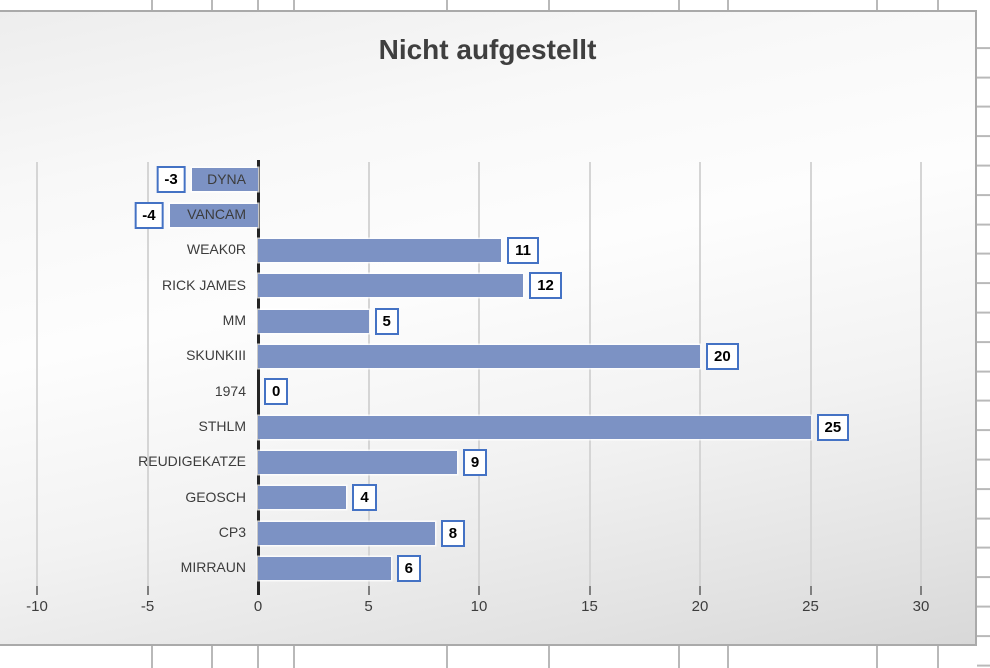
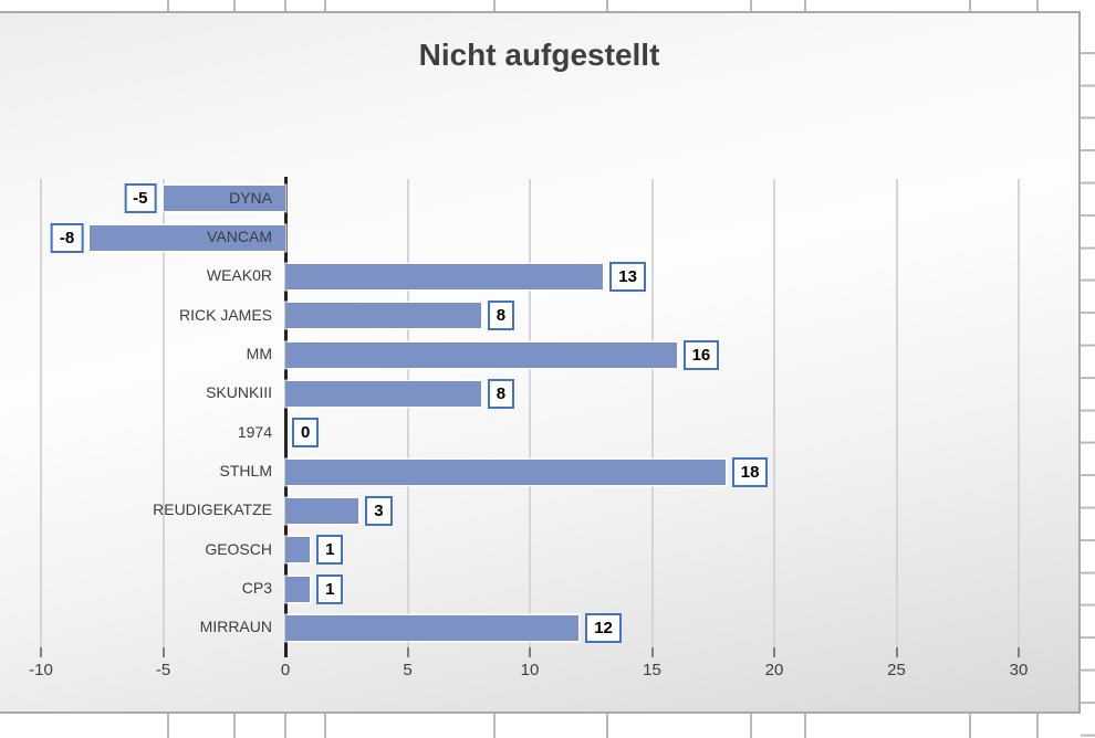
DYNA: -3 -> -5
VANCAM: -4 -> -8
WEAK0R: 11 -> 13
RICK JAMES: 12 -> 8
MM: 5 -> 16
SKUNKIII: 20 -> 8
STHLM: 25 -> 18
REUDIGEKATZE: 9 -> 3
GEOSCH: 4 -> 1
CP3: 8 -> 1
MIRRAUN: 6 -> 12
